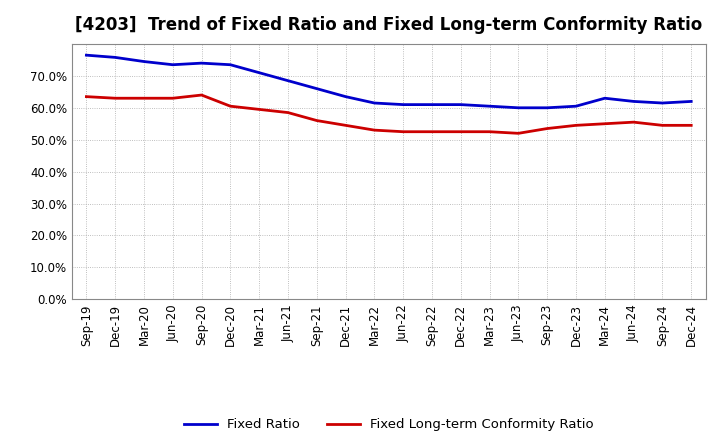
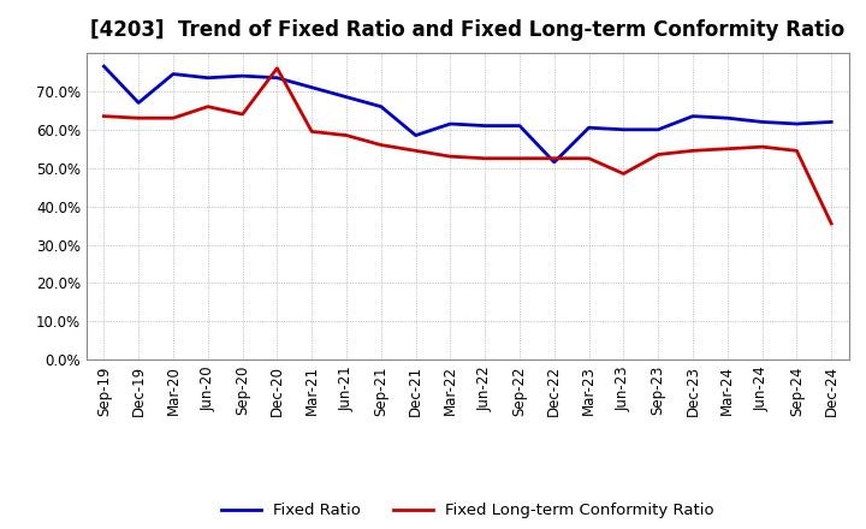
Fixed Ratio/Dec-19: 75.8% -> 67.0%
Fixed Long-term Conformity Ratio/Jun-20: 63.0% -> 66.0%
Fixed Long-term Conformity Ratio/Dec-20: 60.5% -> 76.0%
Fixed Ratio/Dec-21: 63.5% -> 58.5%
Fixed Ratio/Dec-22: 61.0% -> 51.5%
Fixed Long-term Conformity Ratio/Jun-23: 52.0% -> 48.5%
Fixed Ratio/Dec-23: 60.5% -> 63.5%
Fixed Long-term Conformity Ratio/Dec-24: 54.5% -> 35.5%
